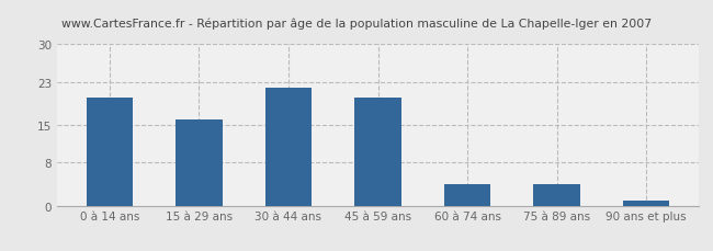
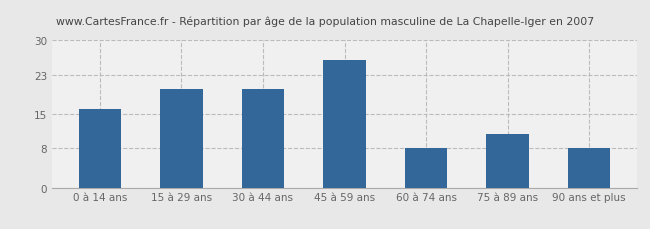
0 à 14 ans: 20 -> 16
15 à 29 ans: 16 -> 20
30 à 44 ans: 22 -> 20
45 à 59 ans: 20 -> 26
60 à 74 ans: 4 -> 8
75 à 89 ans: 4 -> 11
90 ans et plus: 1 -> 8
